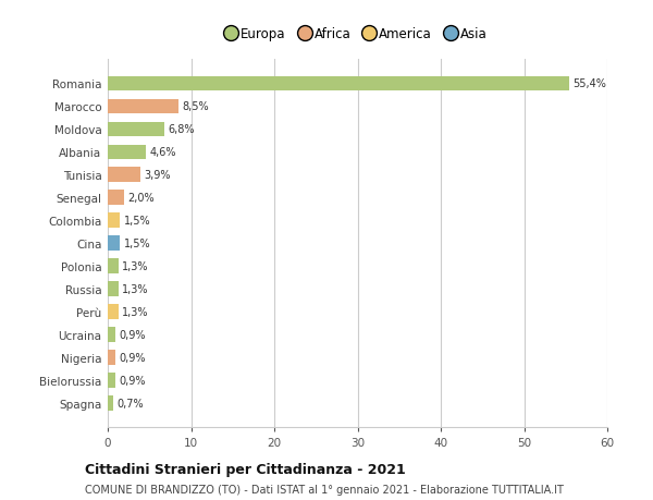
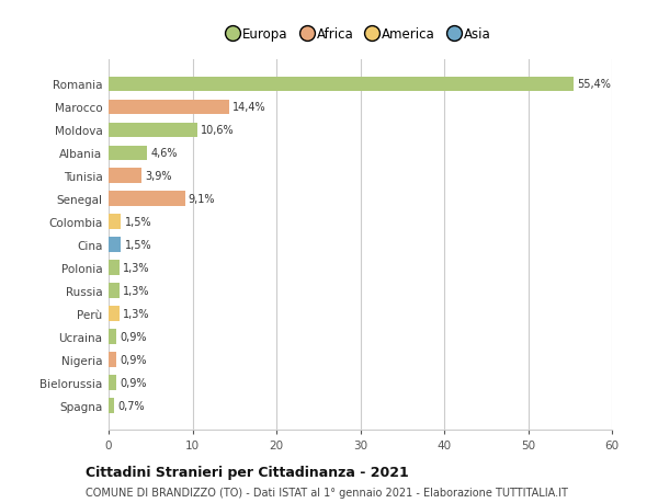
Marocco: 8,5% -> 14,4%
Moldova: 6,8% -> 10,6%
Senegal: 2,0% -> 9,1%
